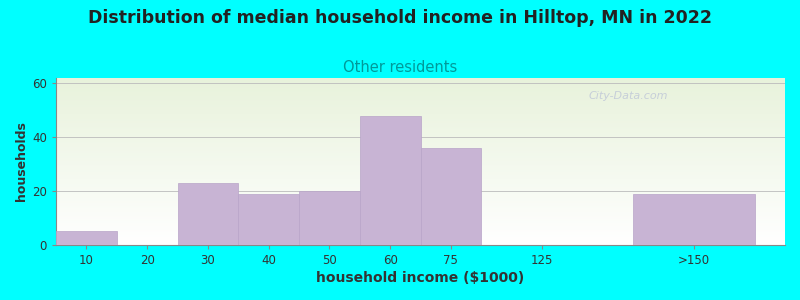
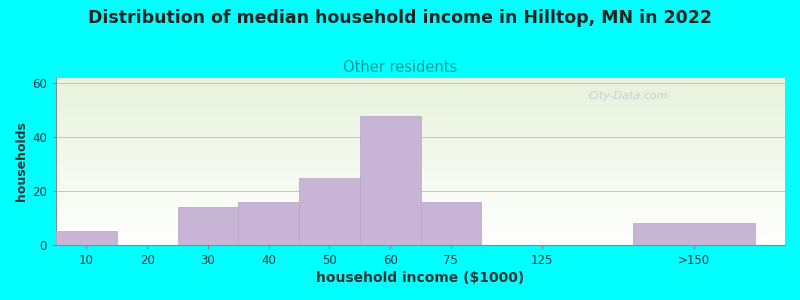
30: 23 -> 14
40: 19 -> 16
50: 20 -> 25
75: 36 -> 16
>150: 19 -> 8
